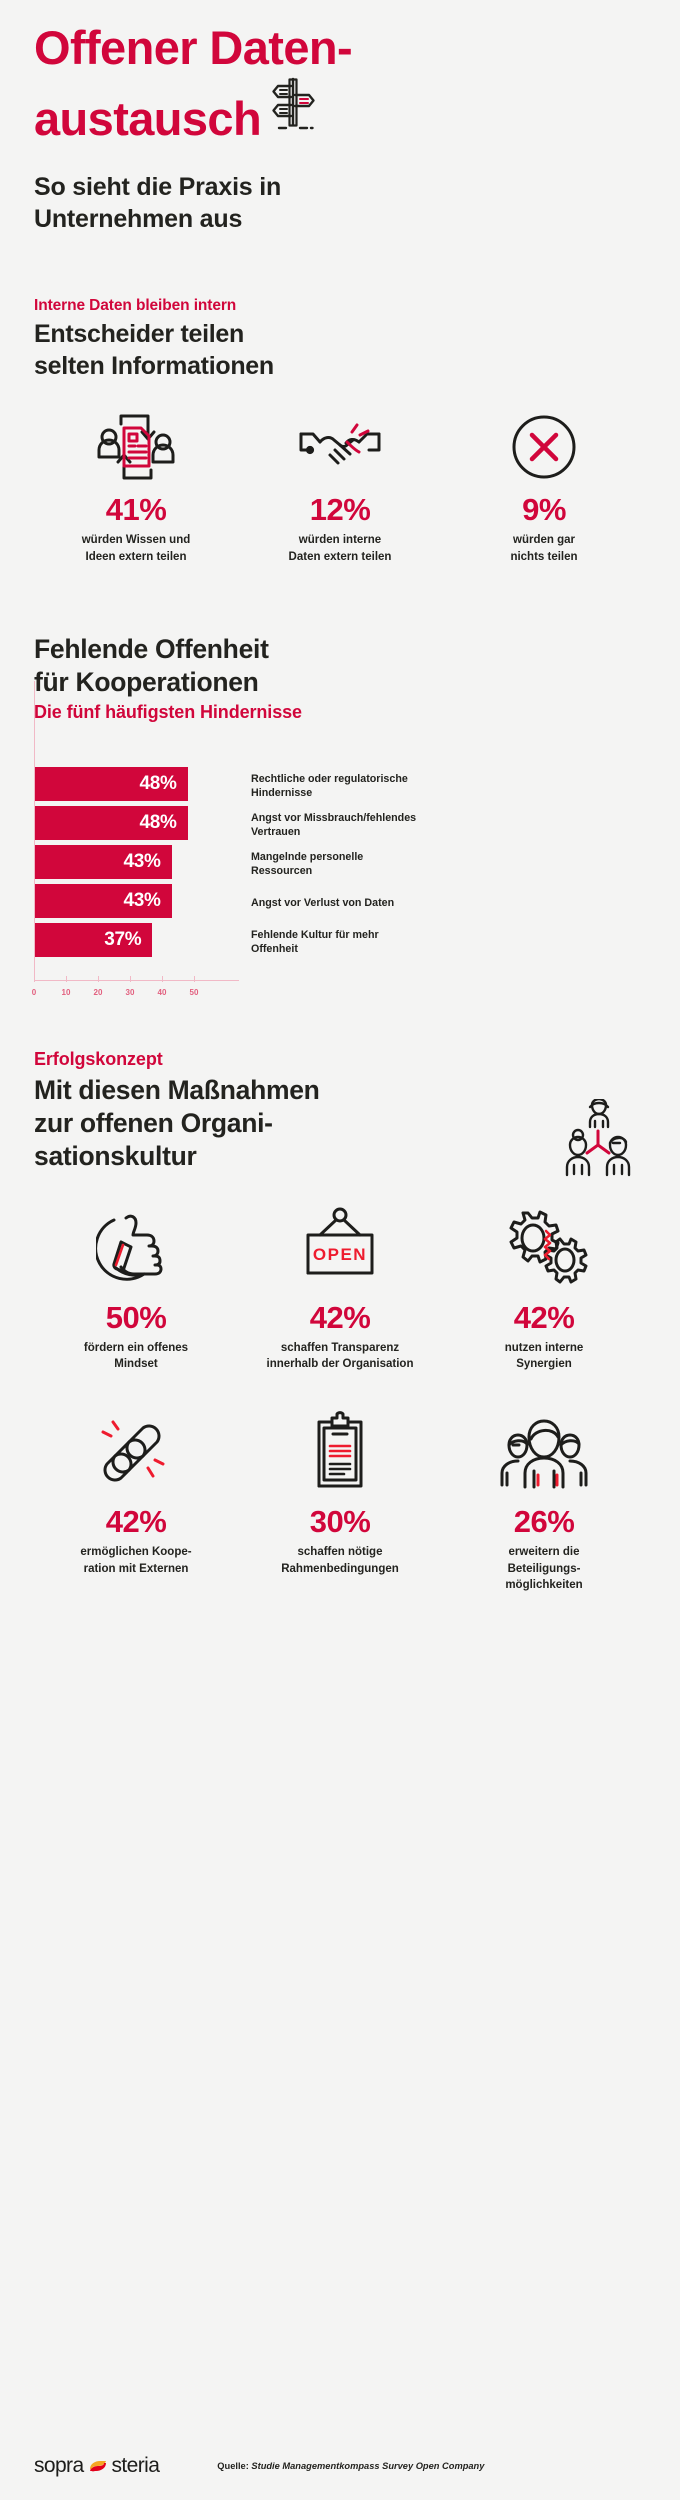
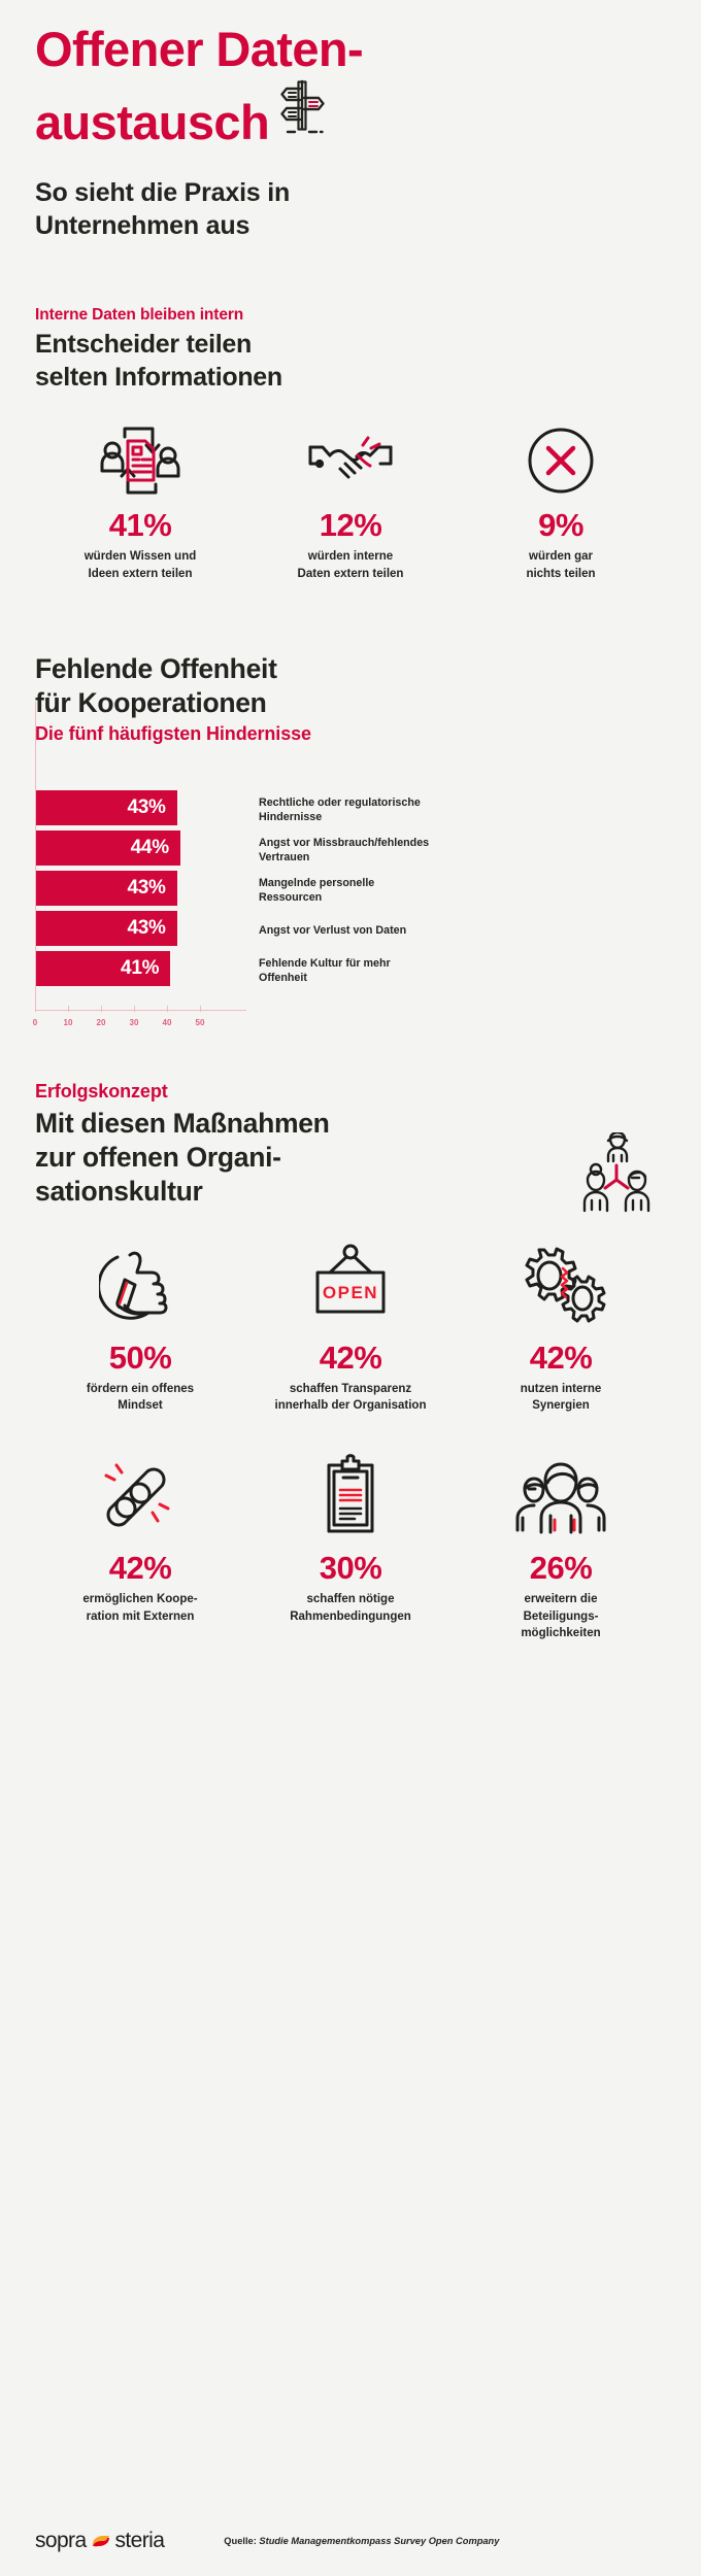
Rechtliche oder regulatorische Hindernisse: 48% -> 43%
Angst vor Missbrauch/fehlendes Vertrauen: 48% -> 44%
Fehlende Kultur für mehr Offenheit: 37% -> 41%
